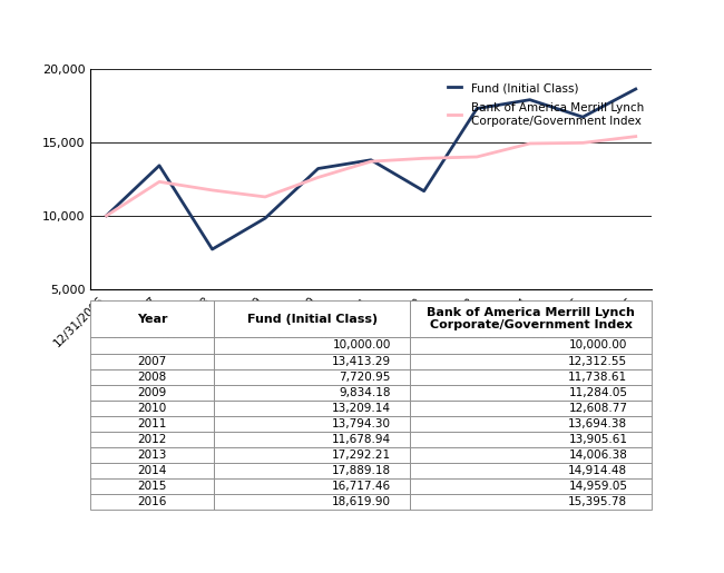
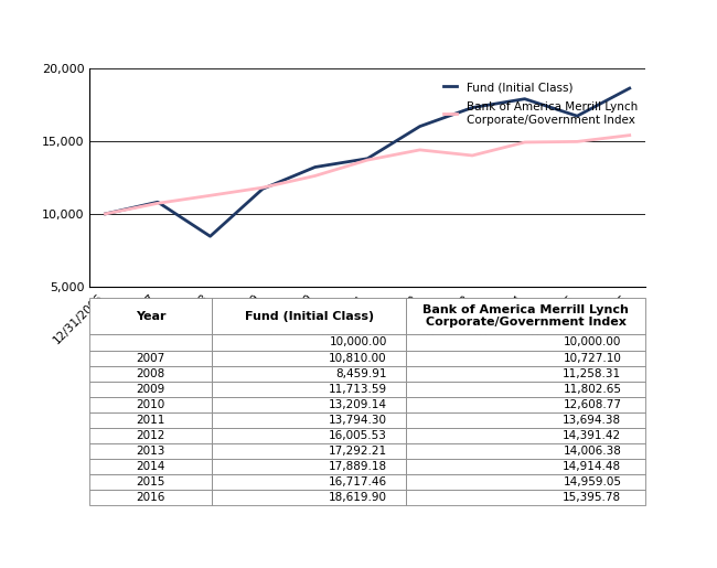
Fund (Initial Class)/12/31/2007: 13,413.29 -> 10,810.00
Bank of America Merrill Lynch Corporate/Government Index/12/31/2007: 12,312.55 -> 10,727.10
Fund (Initial Class)/12/31/2008: 7,720.95 -> 8,459.91
Bank of America Merrill Lynch Corporate/Government Index/12/31/2008: 11,738.61 -> 11,258.31
Fund (Initial Class)/12/31/2009: 9,834.18 -> 11,713.59
Bank of America Merrill Lynch Corporate/Government Index/12/31/2009: 11,284.05 -> 11,802.65
Fund (Initial Class)/12/31/2012: 11,678.94 -> 16,005.53
Bank of America Merrill Lynch Corporate/Government Index/12/31/2012: 13,905.61 -> 14,391.42
